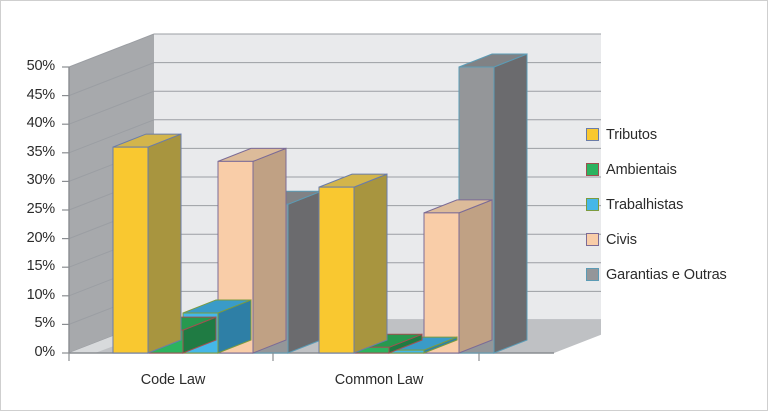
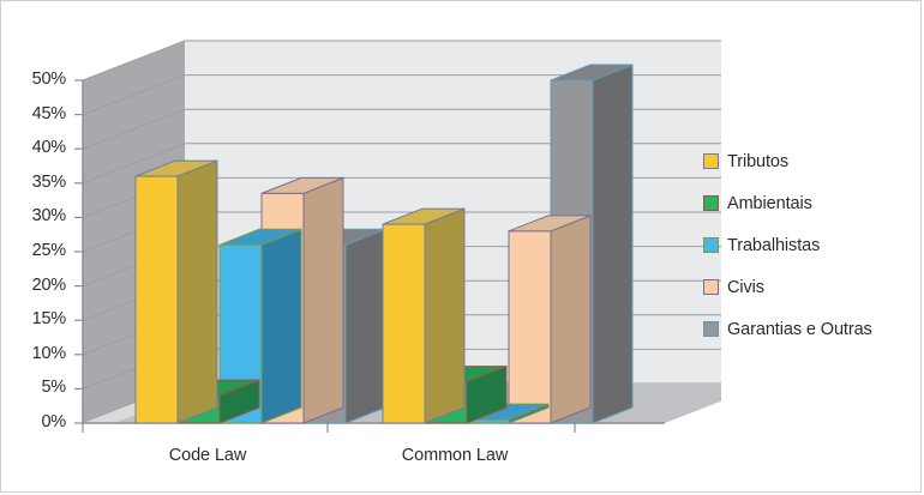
Trabalhistas/Code Law: 7% -> 26%
Ambientais/Common Law: 1% -> 6%
Civis/Common Law: 24% -> 28%
